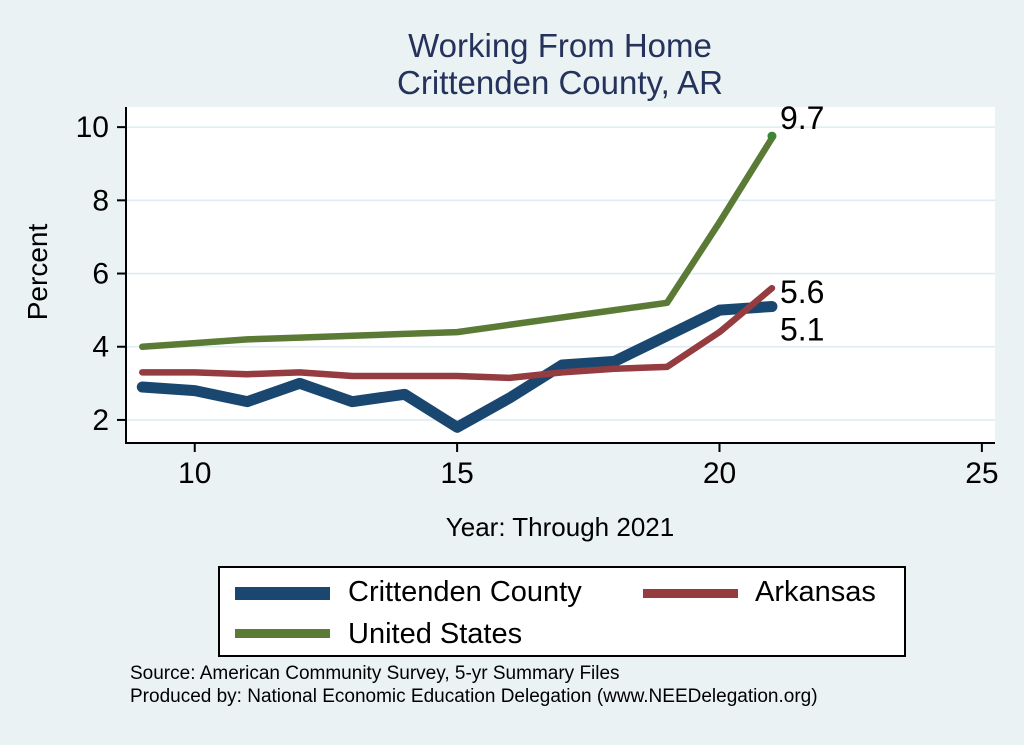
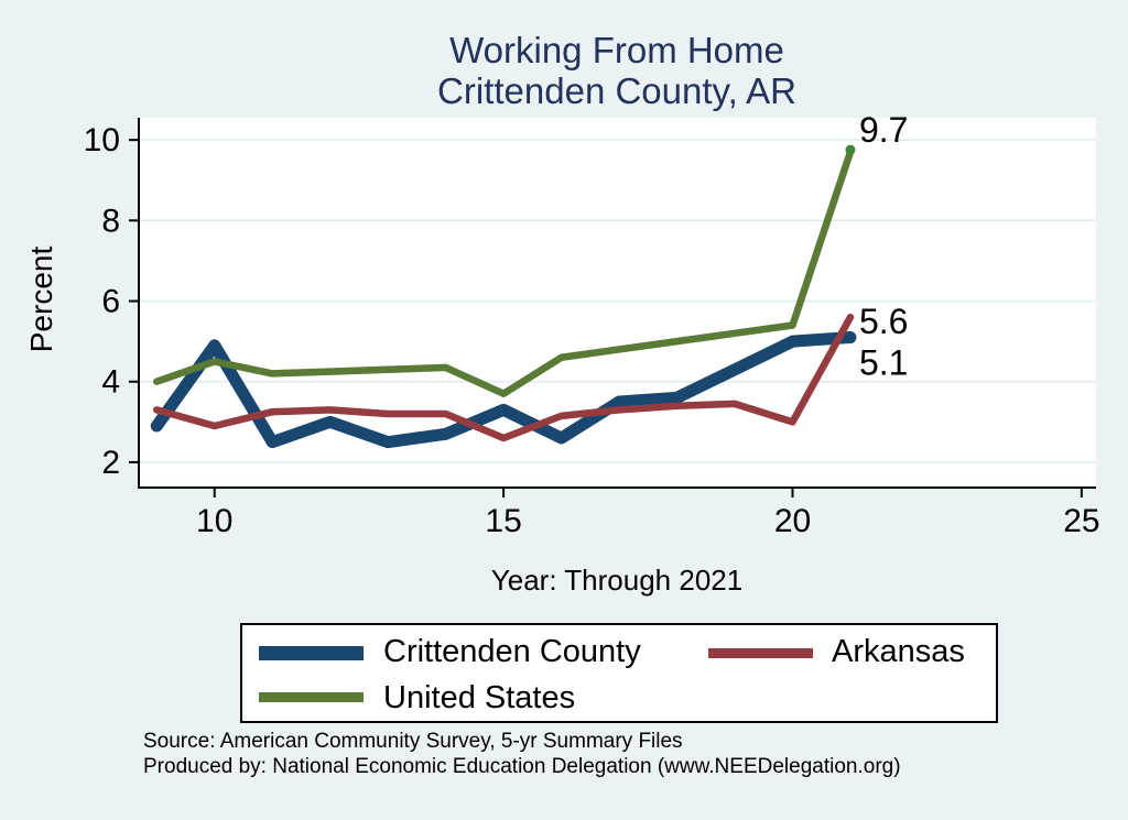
Crittenden County/10: 2.8 -> 4.9
Arkansas/10: 3.3 -> 2.9
United States/10: 4.1 -> 4.5
Crittenden County/15: 1.8 -> 3.3
Arkansas/15: 3.2 -> 2.6
United States/15: 4.4 -> 3.7
Arkansas/20: 4.4 -> 3.0
United States/20: 7.4 -> 5.4
